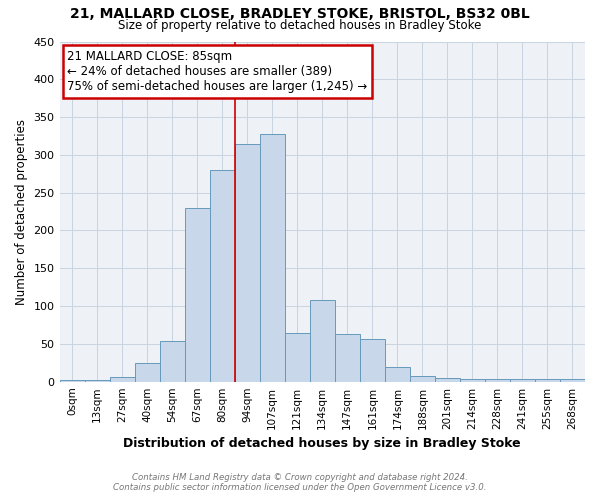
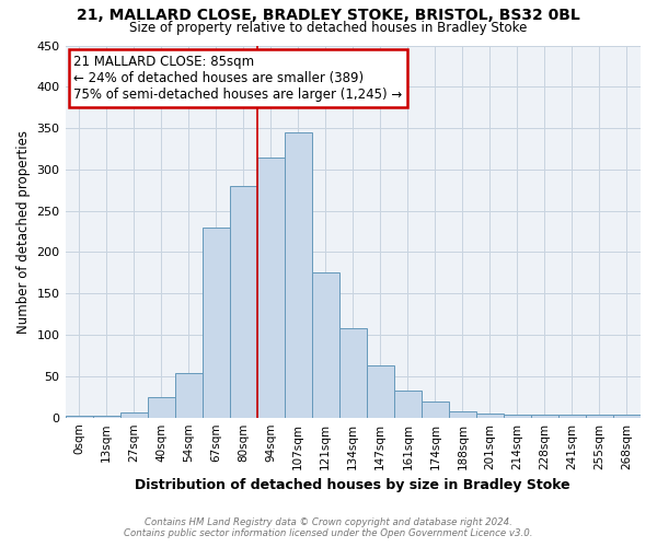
107sqm: 328 -> 345
121sqm: 64 -> 175
161sqm: 56 -> 33
